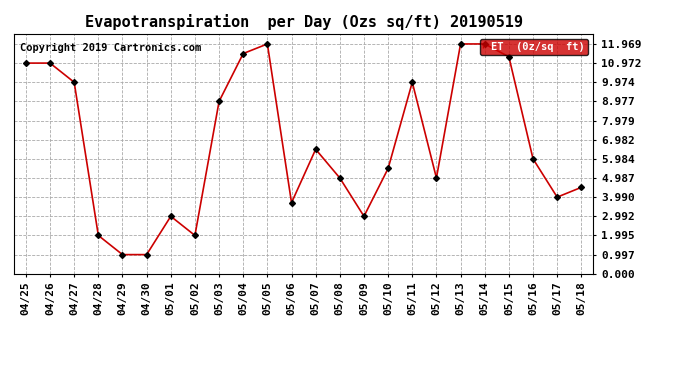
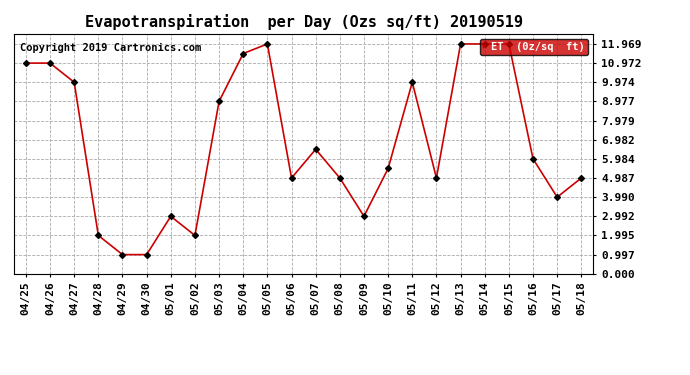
05/06: 3.7 -> 5.0
05/15: 11.3 -> 12.0
05/18: 4.5 -> 5.0
